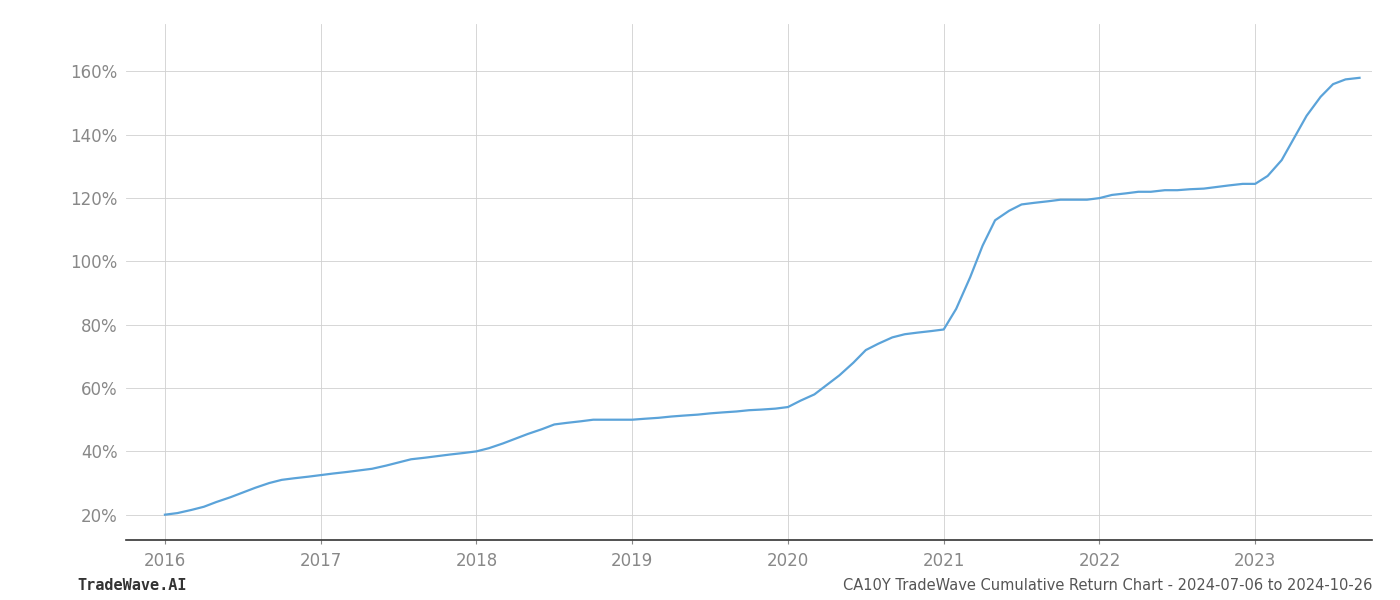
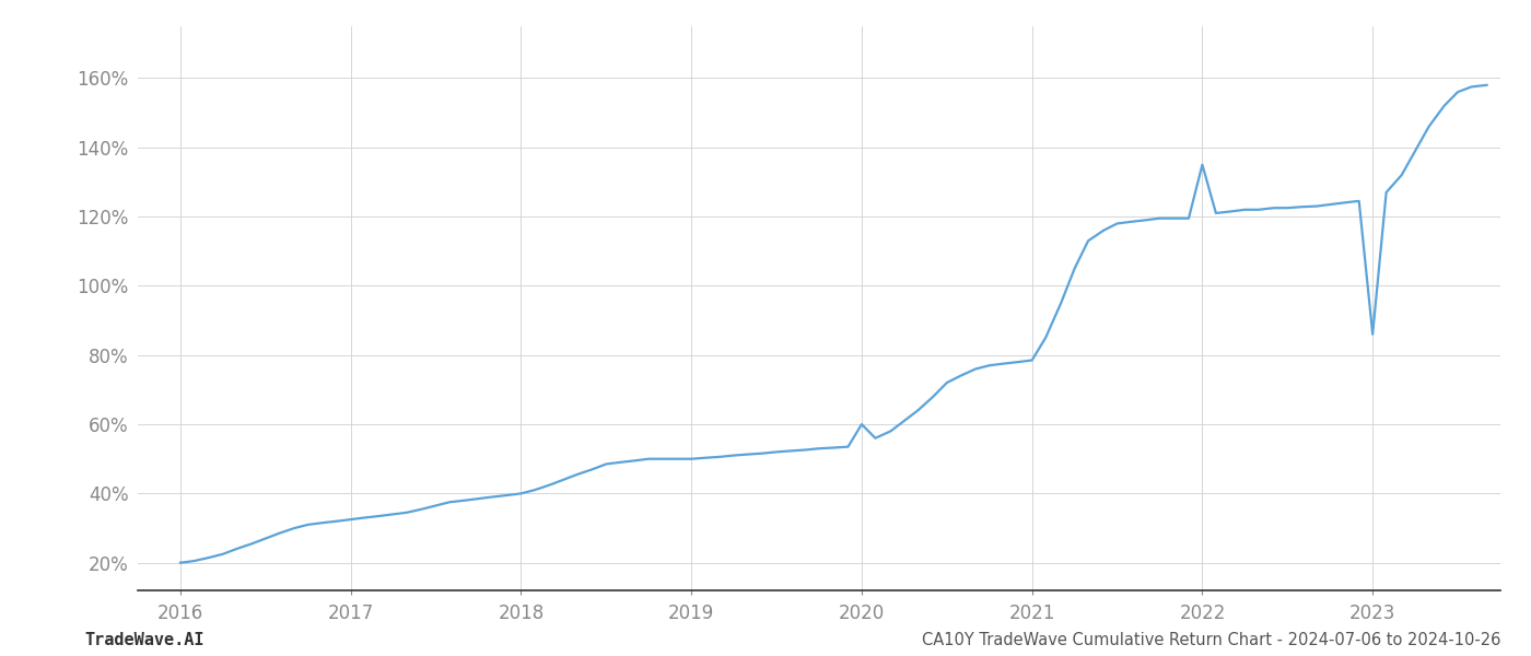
2020: 54.0% -> 60.0%
2022: 120.0% -> 135.0%
2023: 124.5% -> 86.0%
